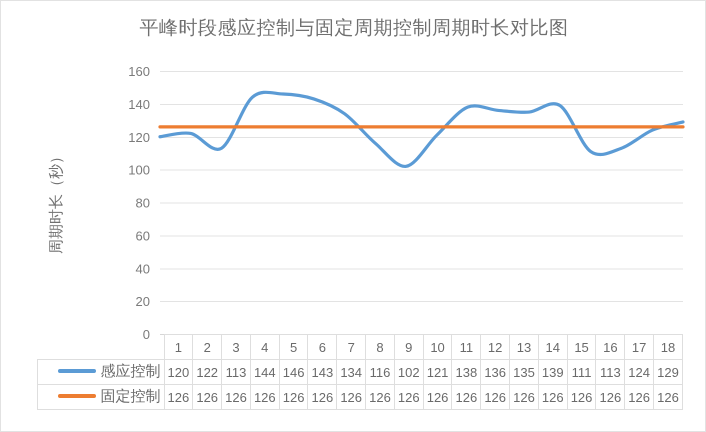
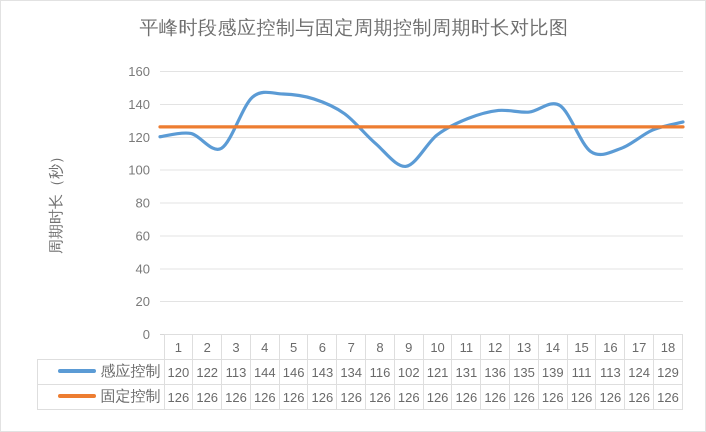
感应控制/11: 138 -> 131
